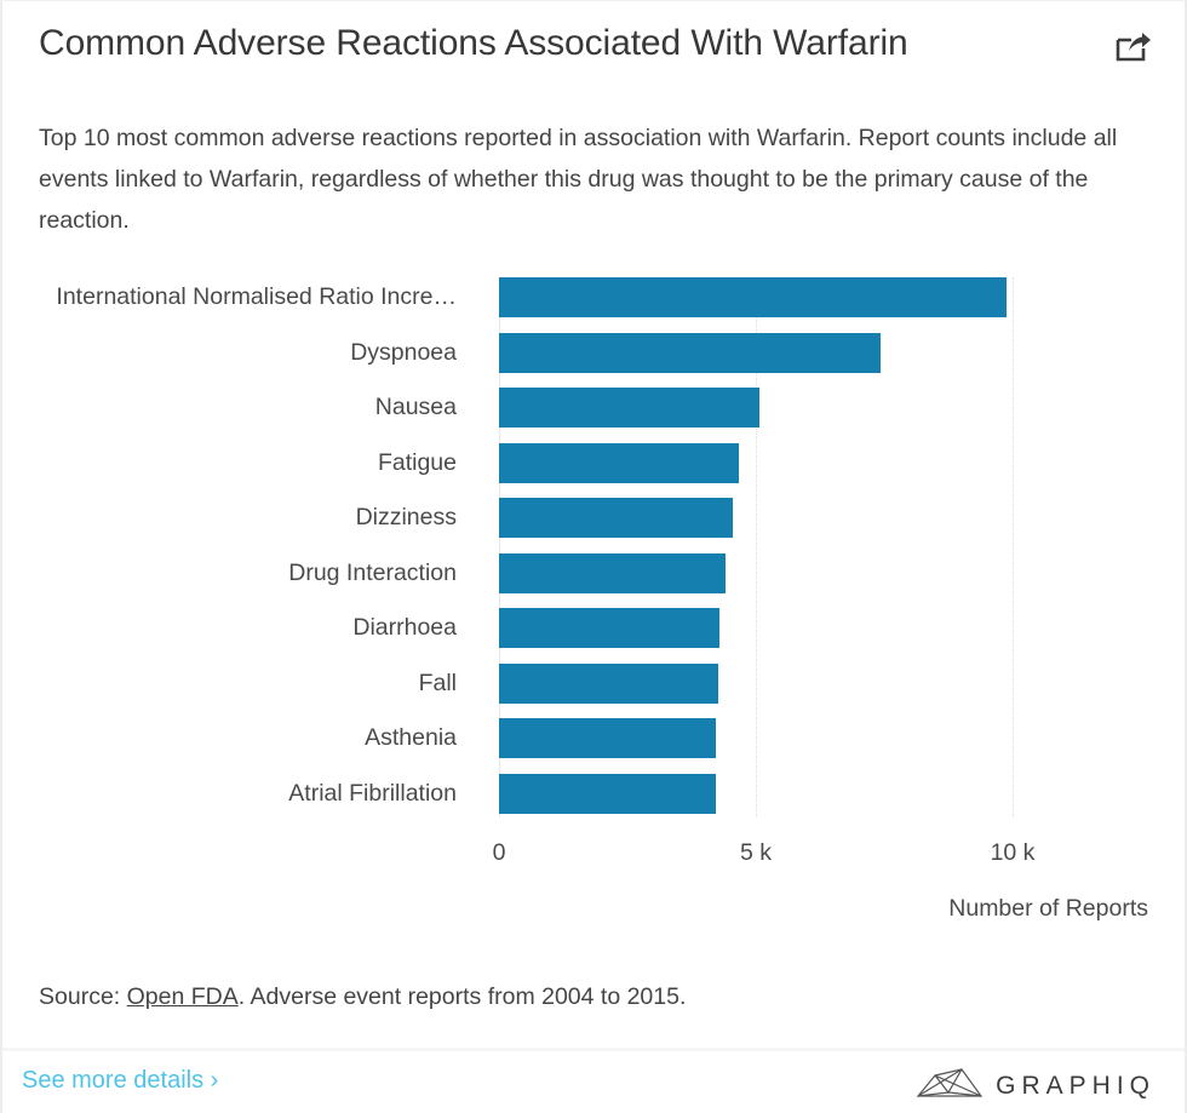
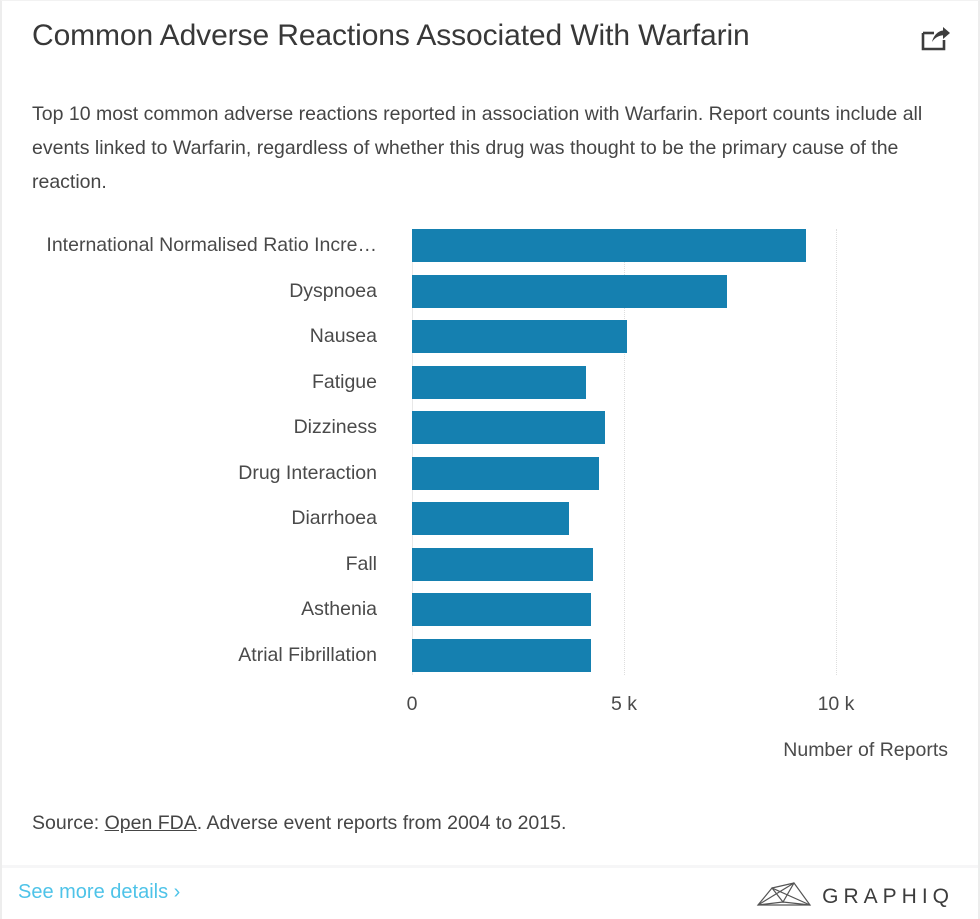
International Normalised Ratio Incre…: 9.9k -> 9.3k
Fatigue: 4.7k -> 4.1k
Diarrhoea: 4.3k -> 3.7k
